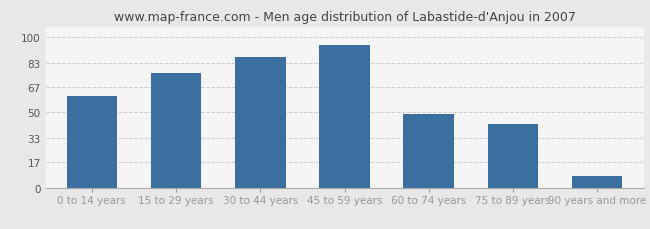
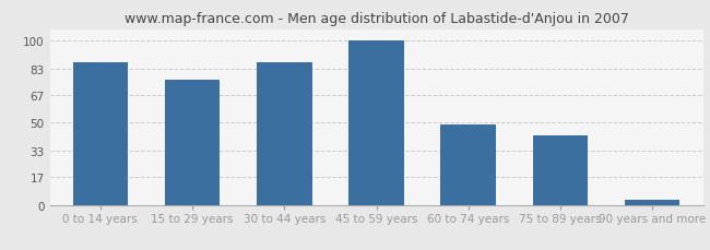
0 to 14 years: 61 -> 87
45 to 59 years: 95 -> 100
90 years and more: 8 -> 3
